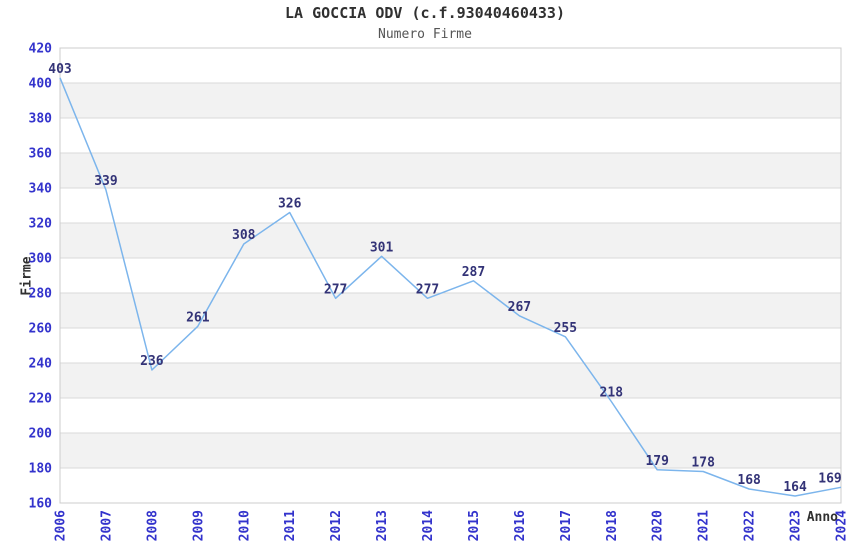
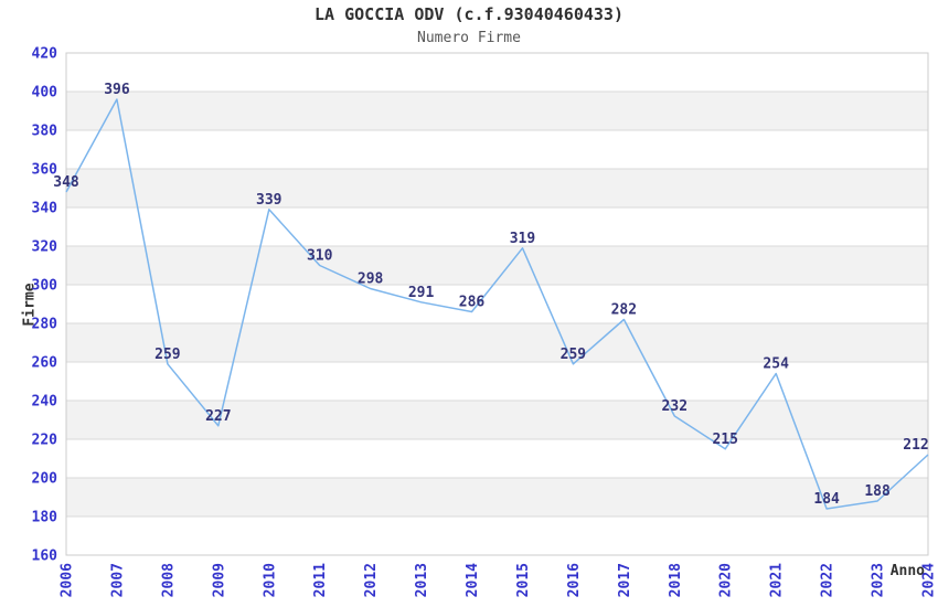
2006: 403 -> 348
2007: 339 -> 396
2008: 236 -> 259
2009: 261 -> 227
2010: 308 -> 339
2011: 326 -> 310
2012: 277 -> 298
2013: 301 -> 291
2014: 277 -> 286
2015: 287 -> 319
2016: 267 -> 259
2017: 255 -> 282
2018: 218 -> 232
2020: 179 -> 215
2021: 178 -> 254
2022: 168 -> 184
2023: 164 -> 188
2024: 169 -> 212
